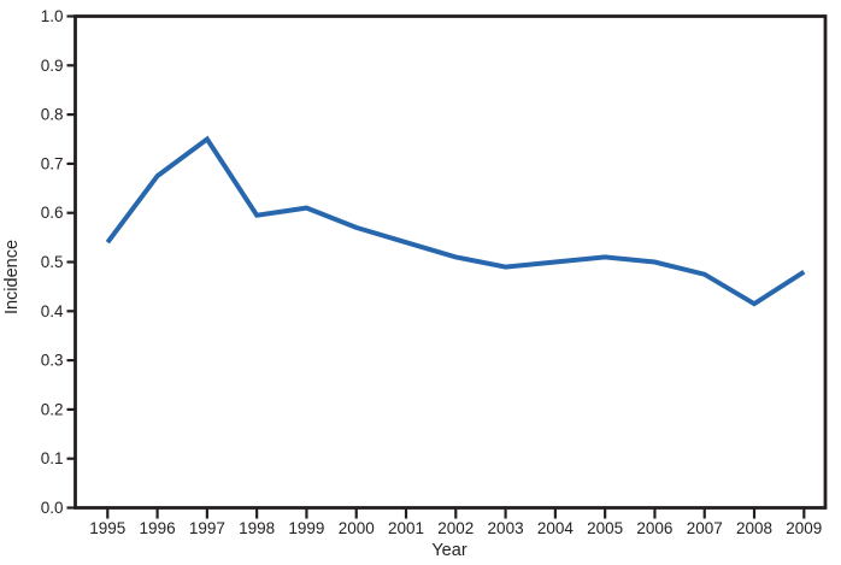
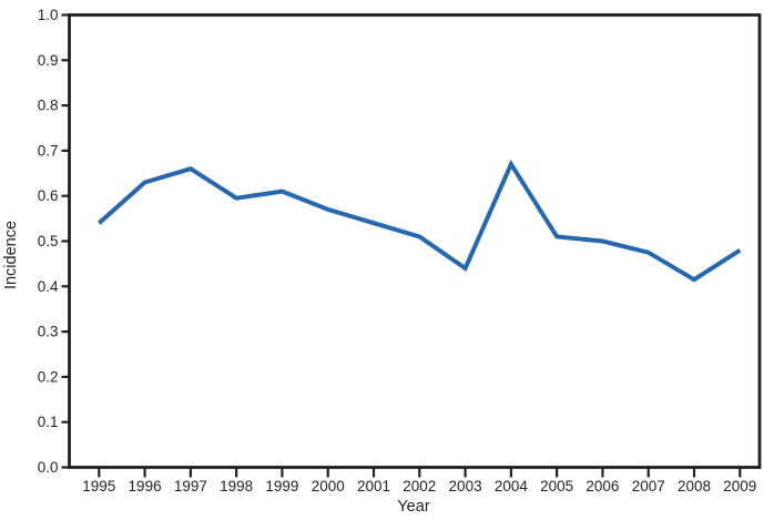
1996: 0.68 -> 0.63
1997: 0.75 -> 0.66
2003: 0.49 -> 0.44
2004: 0.50 -> 0.67
